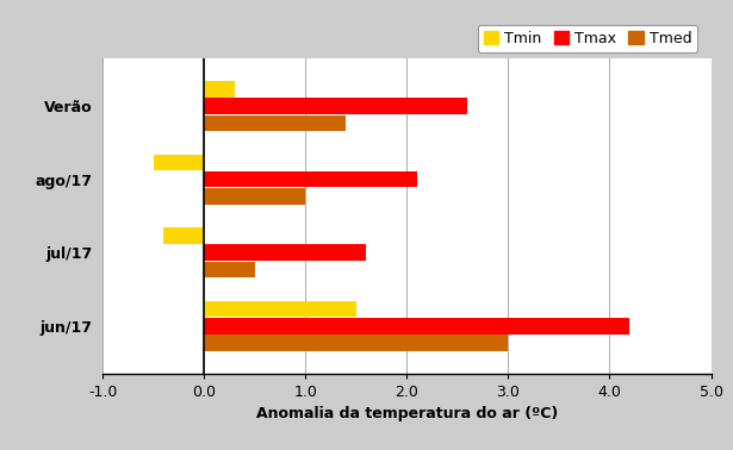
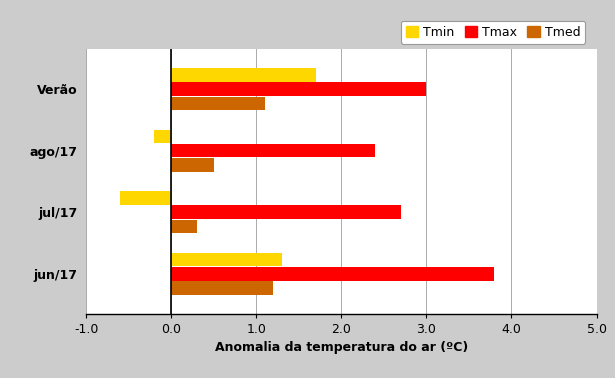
Tmin/Verão: 0.3 -> 1.7
Tmax/Verão: 2.6 -> 3.0
Tmed/Verão: 1.4 -> 1.1
Tmin/ago/17: -0.5 -> -0.2
Tmax/ago/17: 2.1 -> 2.4
Tmed/ago/17: 1.0 -> 0.5
Tmin/jul/17: -0.4 -> -0.6
Tmax/jul/17: 1.6 -> 2.7
Tmed/jul/17: 0.5 -> 0.3
Tmin/jun/17: 1.5 -> 1.3
Tmax/jun/17: 4.2 -> 3.8
Tmed/jun/17: 3.0 -> 1.2
